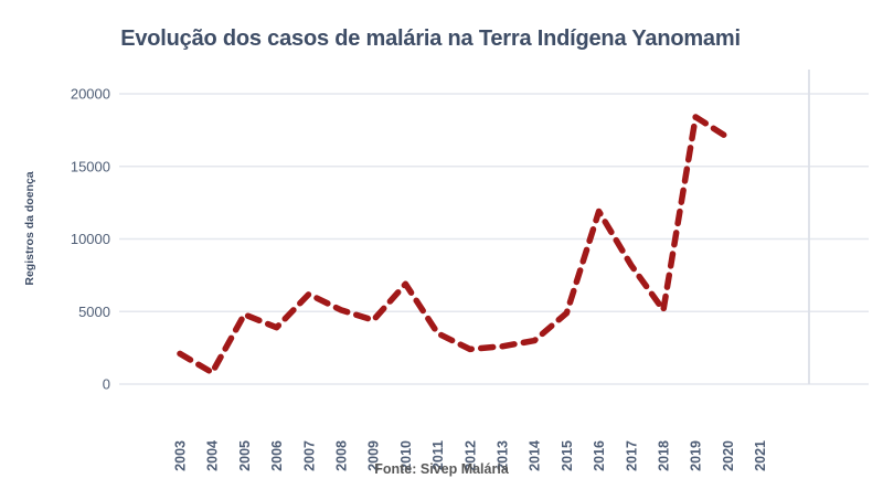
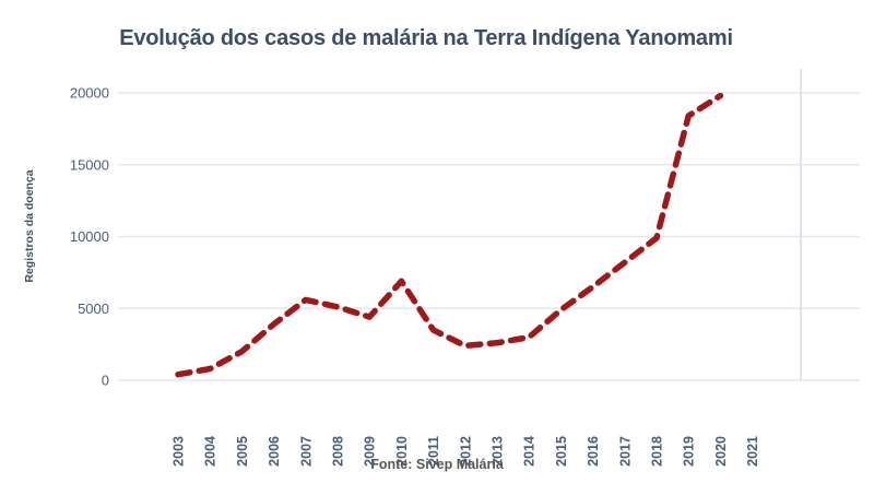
2003: 2100 -> 400
2005: 4800 -> 2000
2007: 6200 -> 5600
2016: 11900 -> 6500
2018: 5100 -> 9900
2020: 17000 -> 19800
